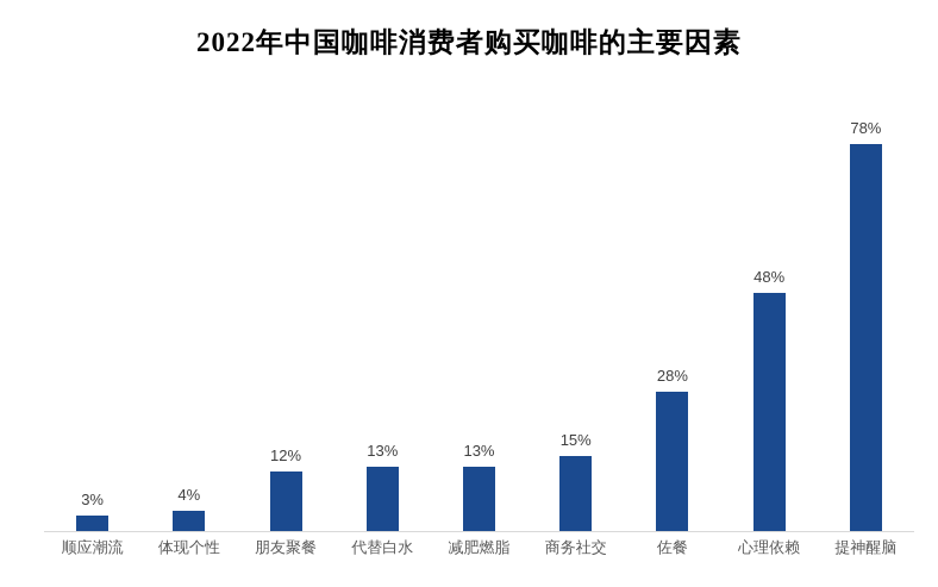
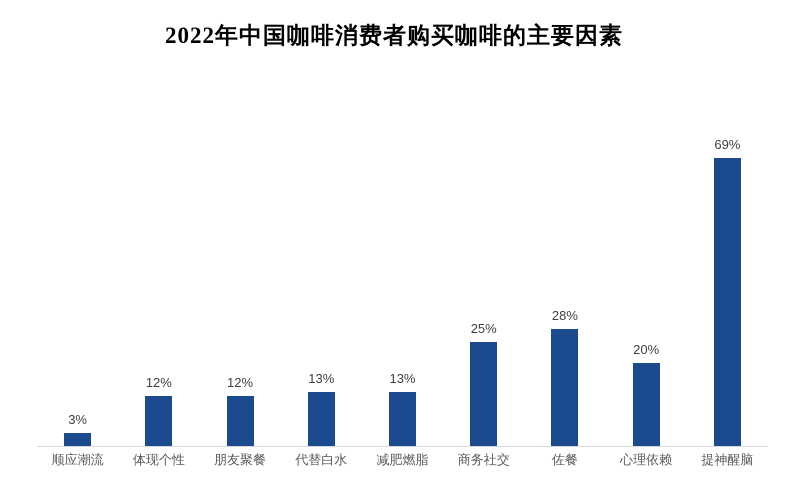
体现个性: 4% -> 12%
商务社交: 15% -> 25%
心理依赖: 48% -> 20%
提神醒脑: 78% -> 69%
